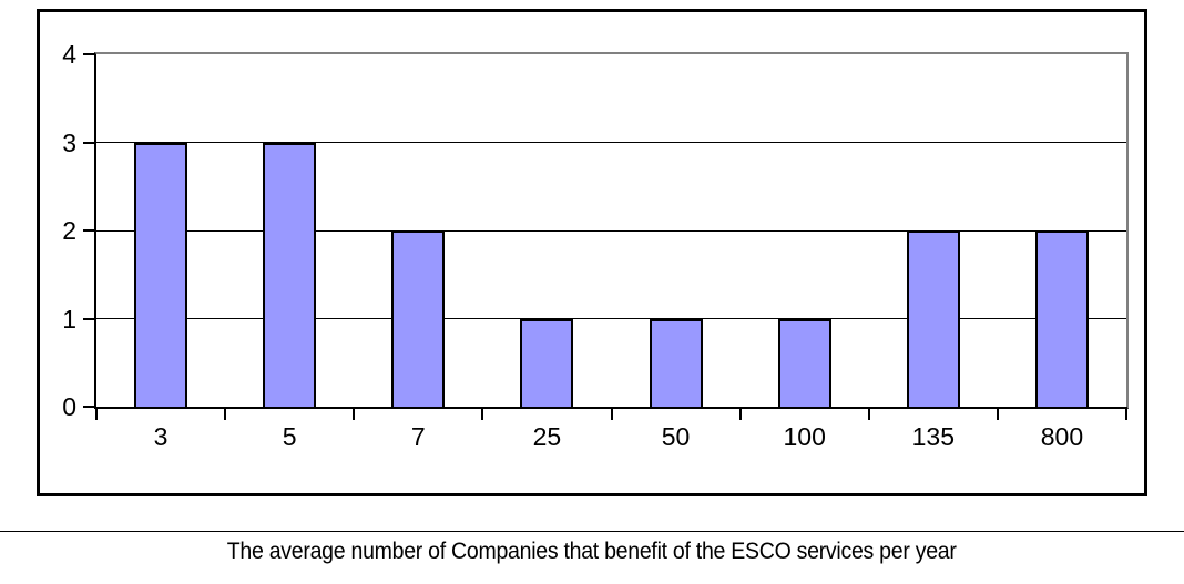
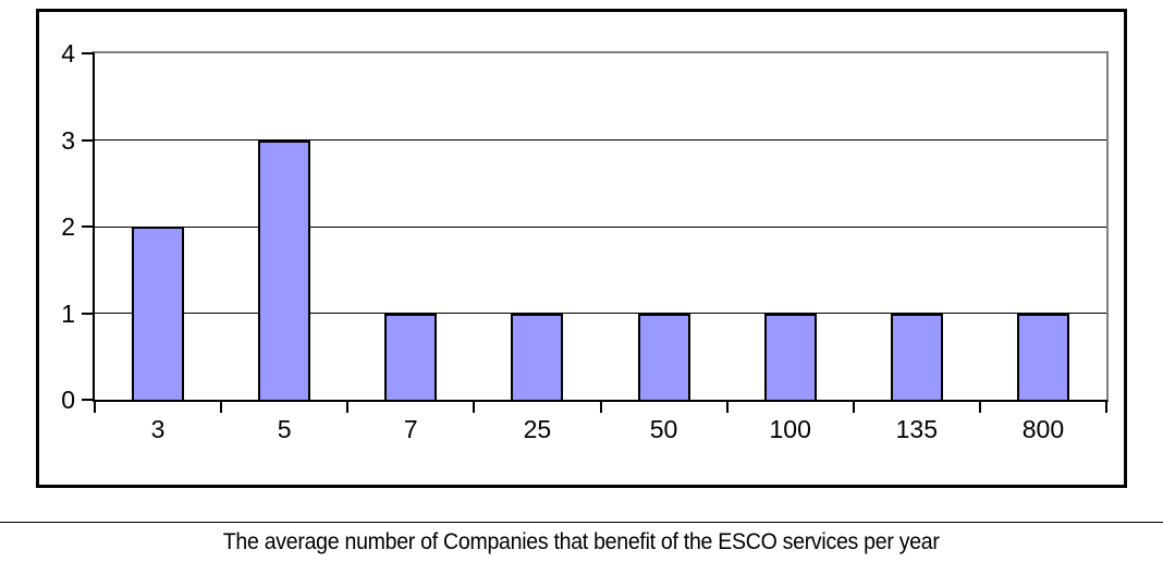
3: 3 -> 2
7: 2 -> 1
135: 2 -> 1
800: 2 -> 1
